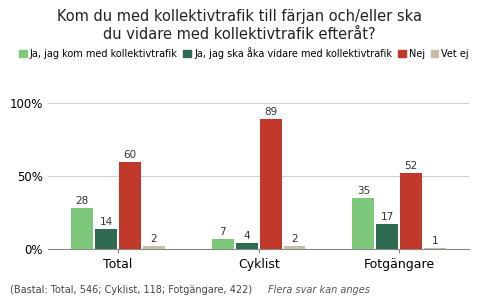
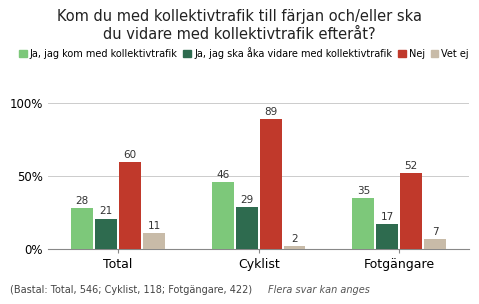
Ja, jag ska åka vidare med kollektivtrafik/Total: 14 -> 21
Vet ej/Total: 2 -> 11
Ja, jag kom med kollektivtrafik/Cyklist: 7 -> 46
Ja, jag ska åka vidare med kollektivtrafik/Cyklist: 4 -> 29
Vet ej/Fotgängare: 1 -> 7
